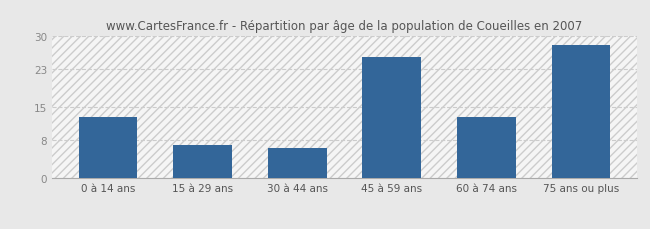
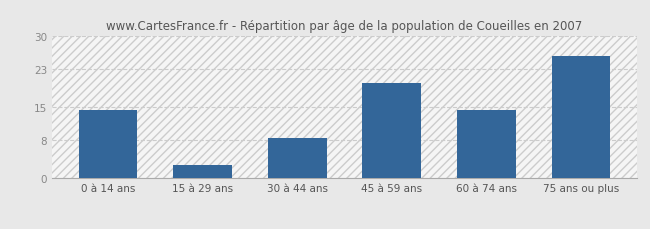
0 à 14 ans: 13.0 -> 14.3
15 à 29 ans: 7.0 -> 2.9
30 à 44 ans: 6.5 -> 8.6
45 à 59 ans: 25.5 -> 20.0
60 à 74 ans: 13.0 -> 14.3
75 ans ou plus: 28.0 -> 25.7
